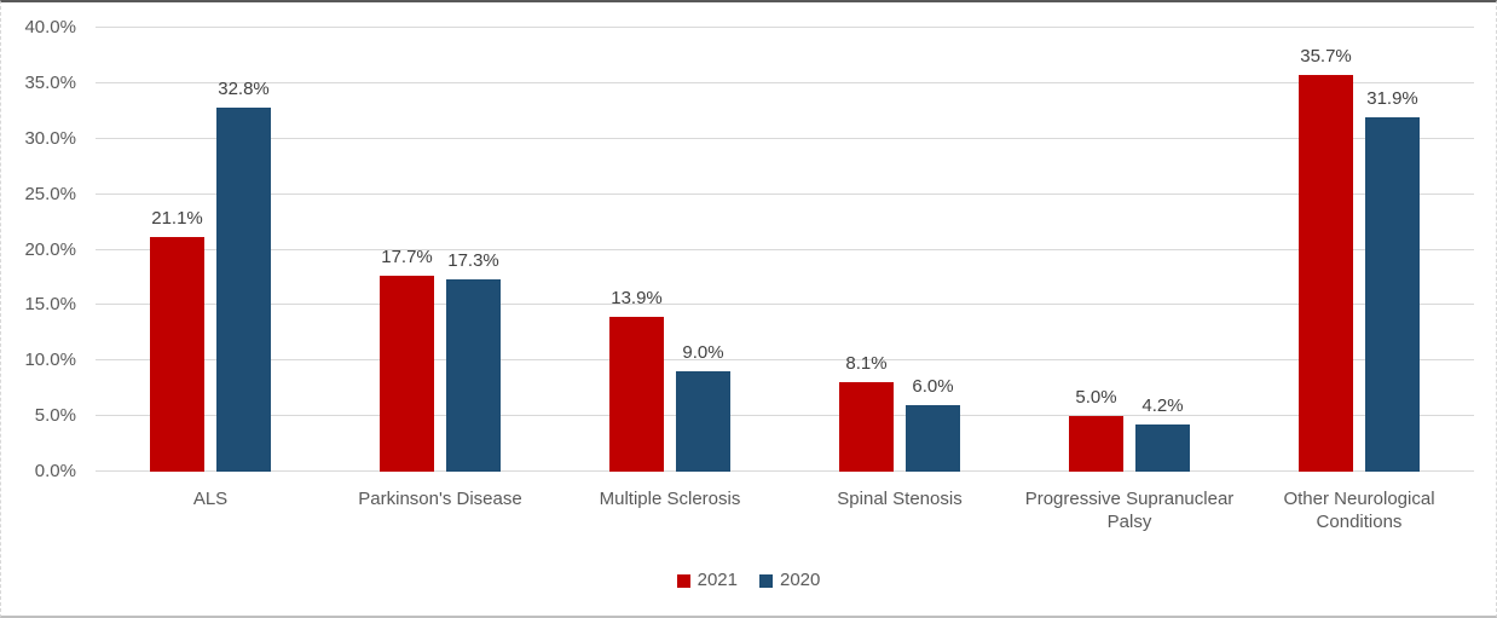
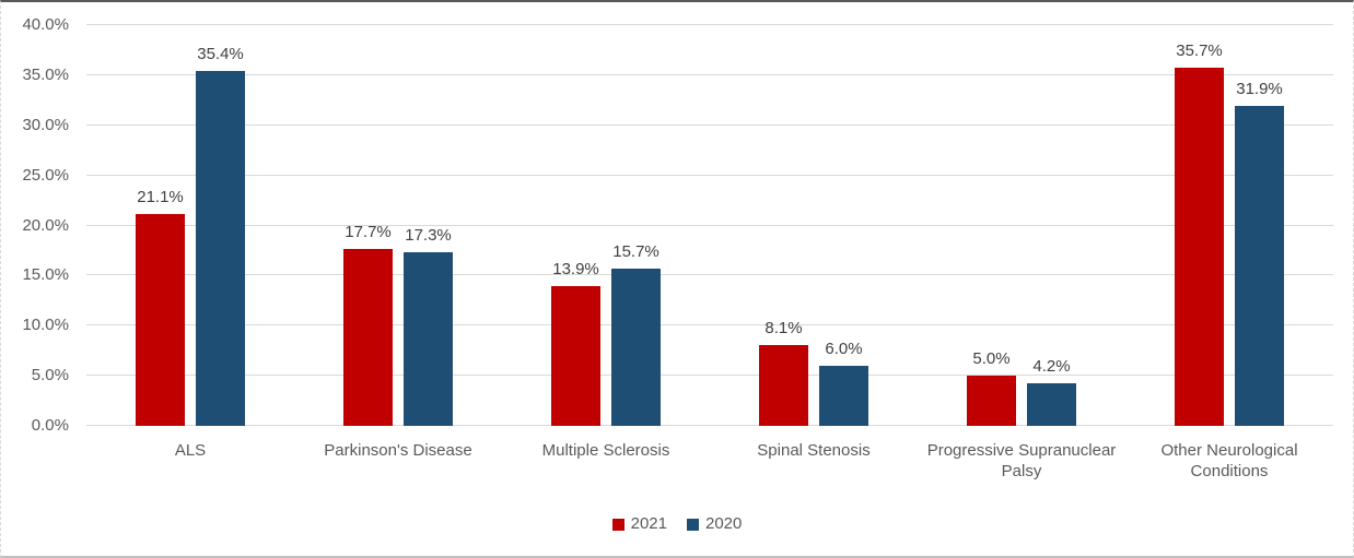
2020/ALS: 32.8% -> 35.4%
2020/Multiple Sclerosis: 9.0% -> 15.7%
